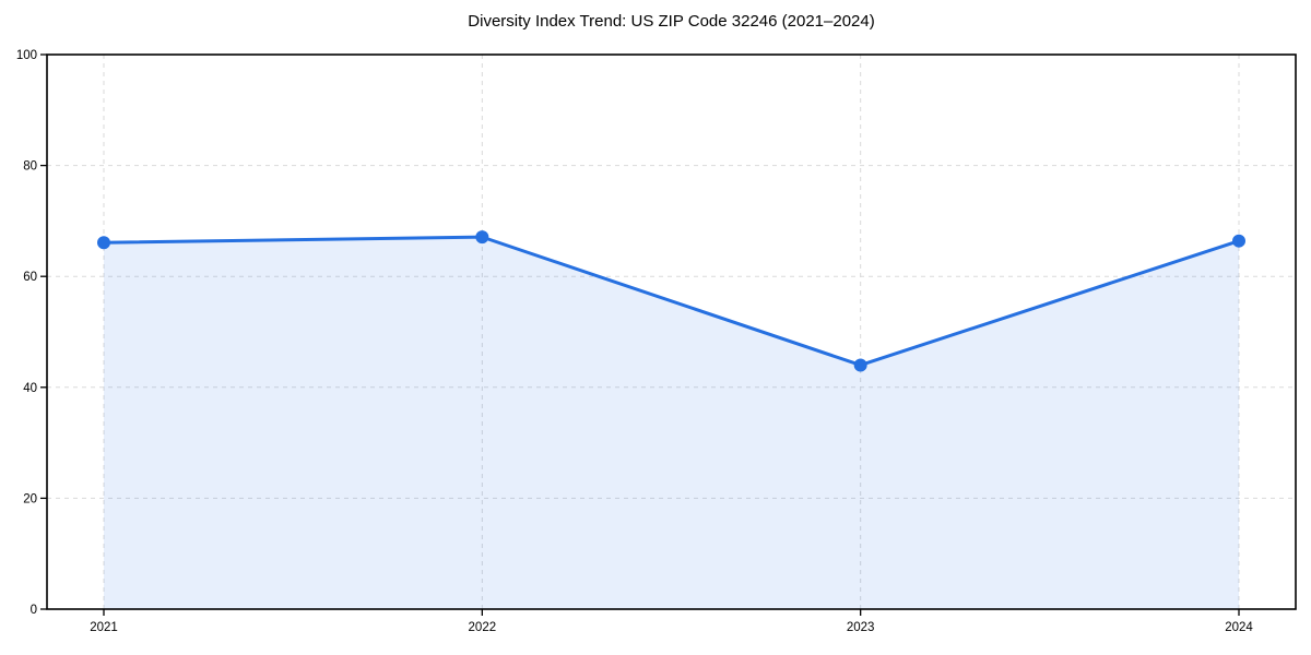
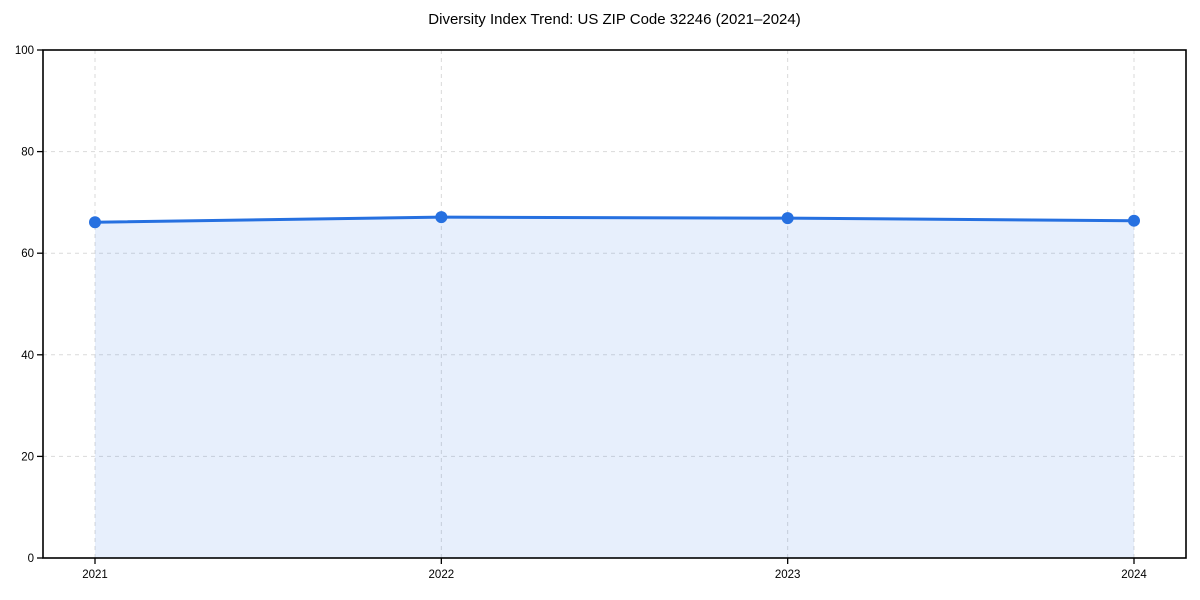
2023: 44 -> 67
